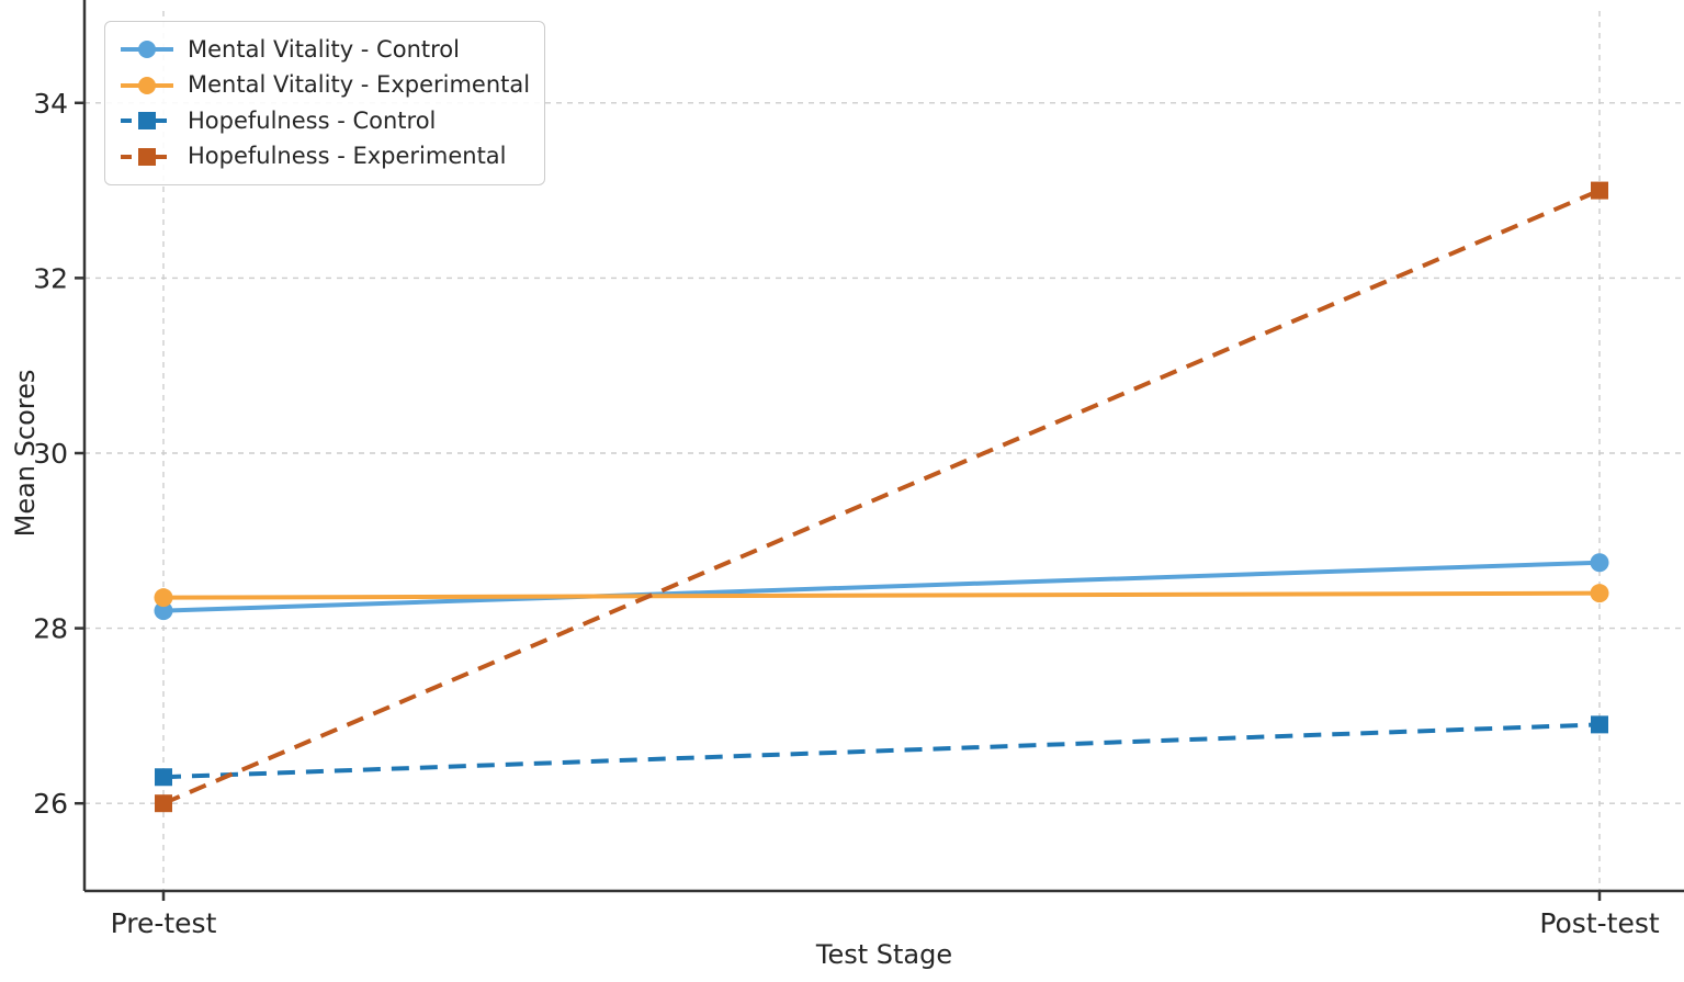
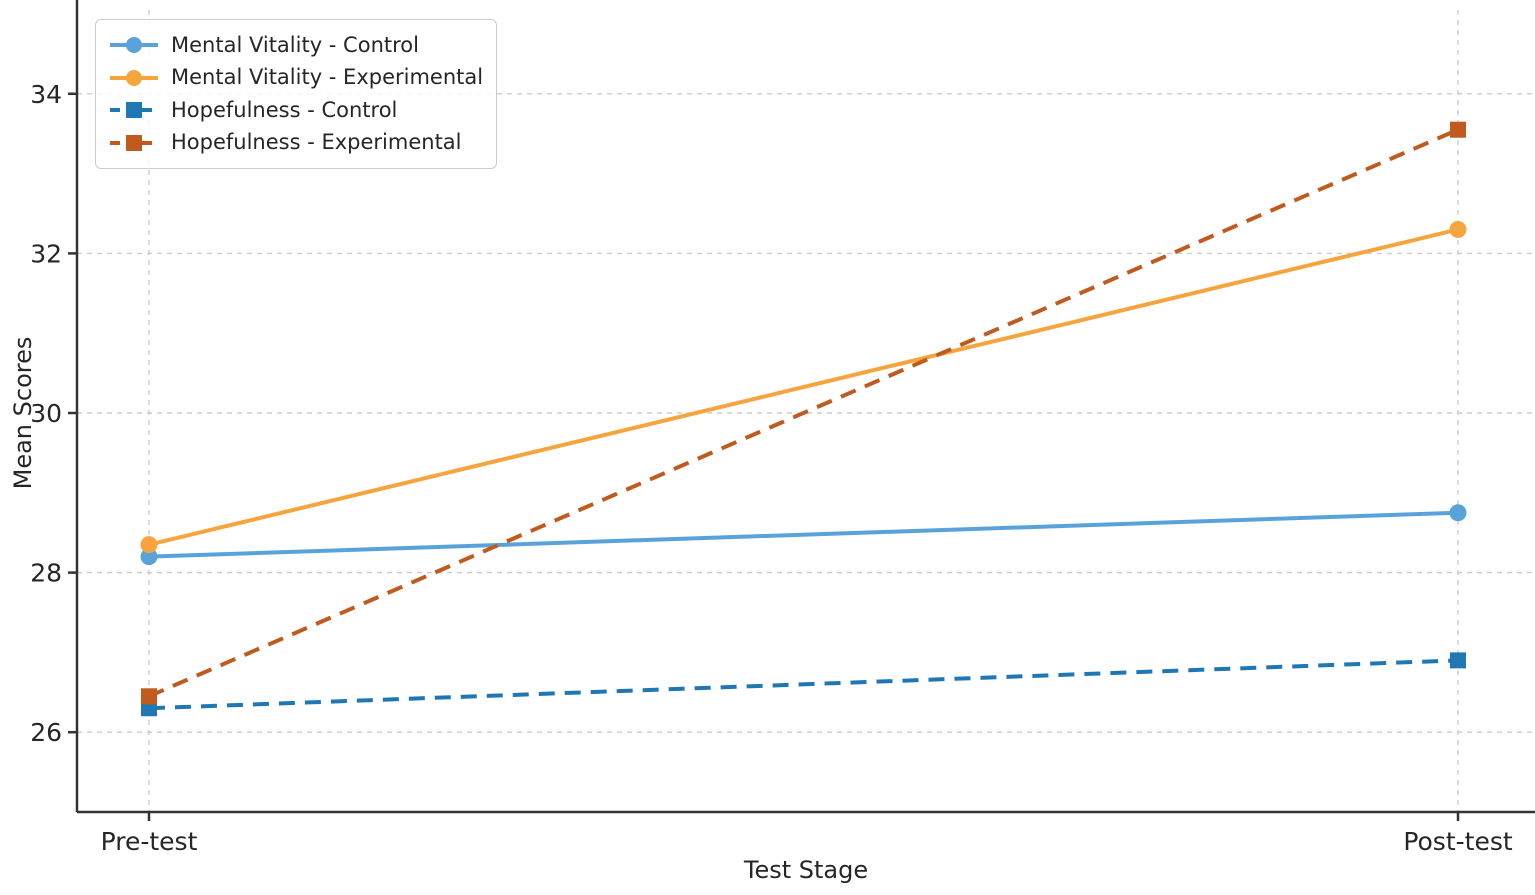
Hopefulness - Experimental/Pre-test: 26.0 -> 26.4
Mental Vitality - Experimental/Post-test: 28.4 -> 32.3
Hopefulness - Experimental/Post-test: 33.0 -> 33.5
